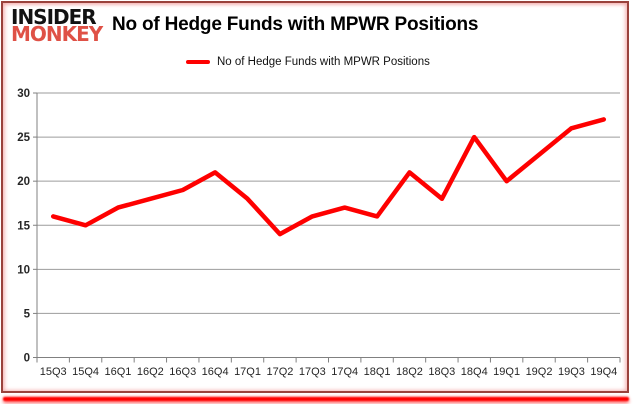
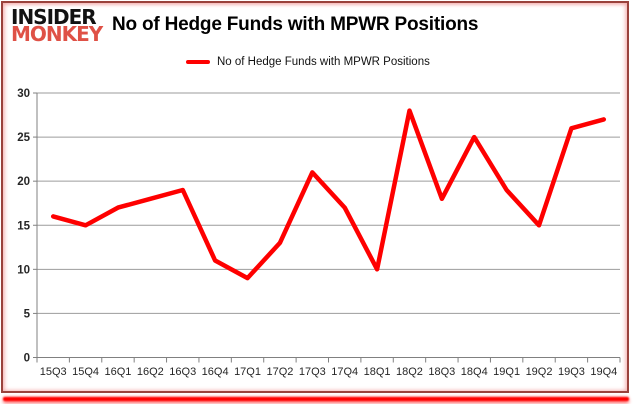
16Q4: 21 -> 11
17Q1: 18 -> 9
17Q2: 14 -> 13
17Q3: 16 -> 21
18Q1: 16 -> 10
18Q2: 21 -> 28
19Q1: 20 -> 19
19Q2: 23 -> 15
